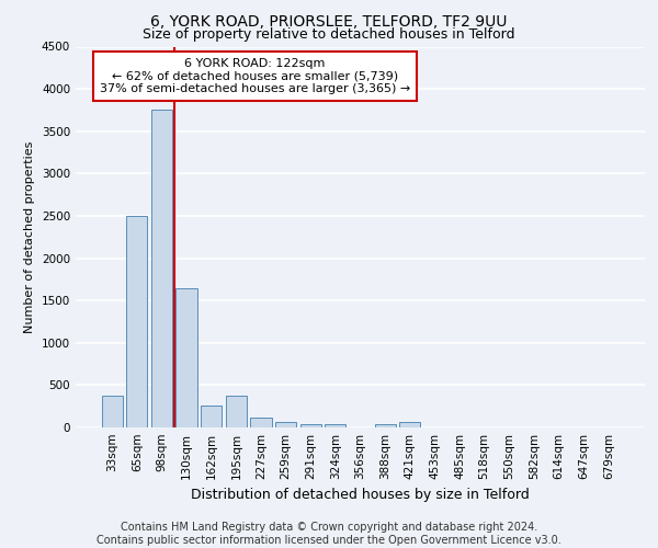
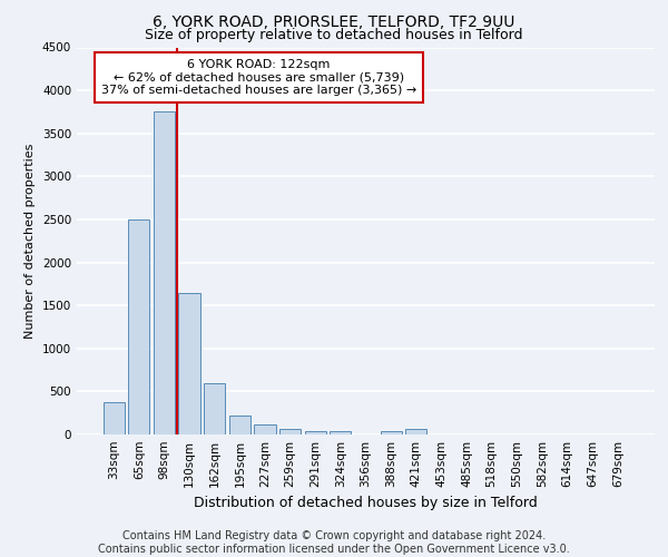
162sqm: 260 -> 600
195sqm: 380 -> 220
